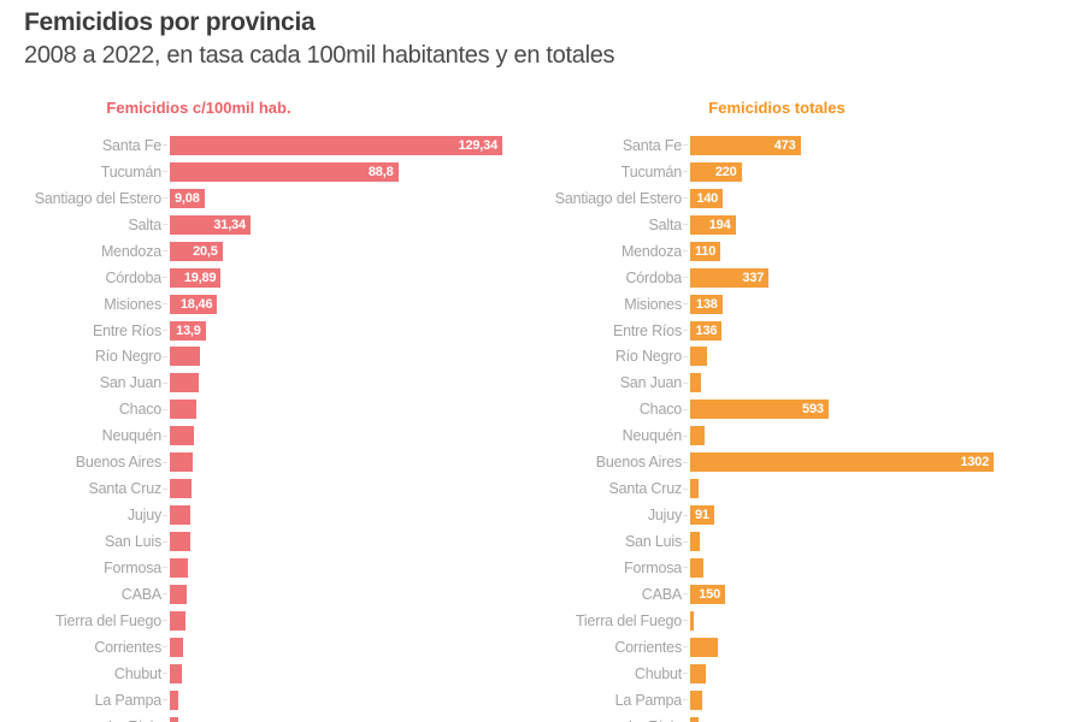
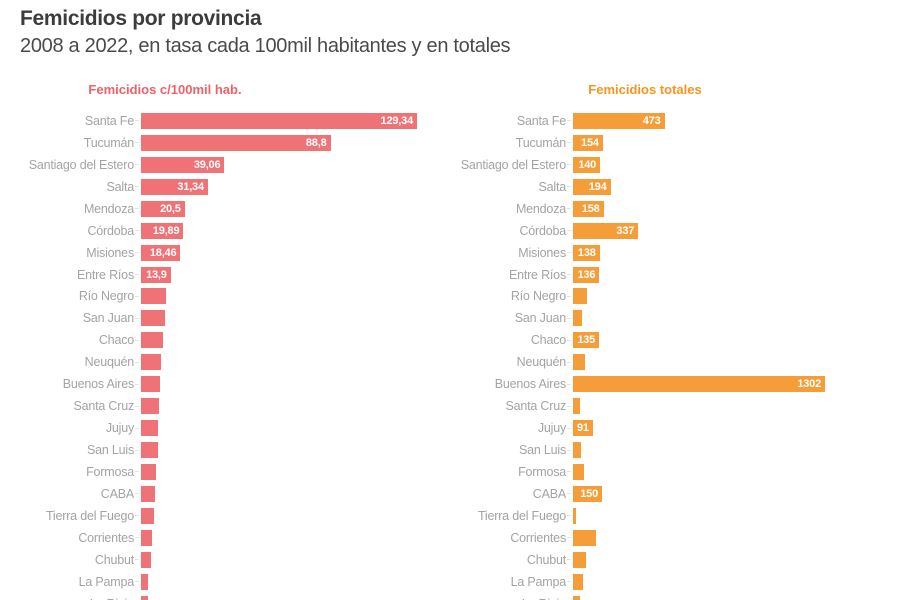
Femicidios c/100mil hab./Santiago del Estero: 9,08 -> 39,06
Femicidios totales/Tucumán: 220 -> 154
Femicidios totales/Mendoza: 110 -> 158
Femicidios totales/Chaco: 593 -> 135
